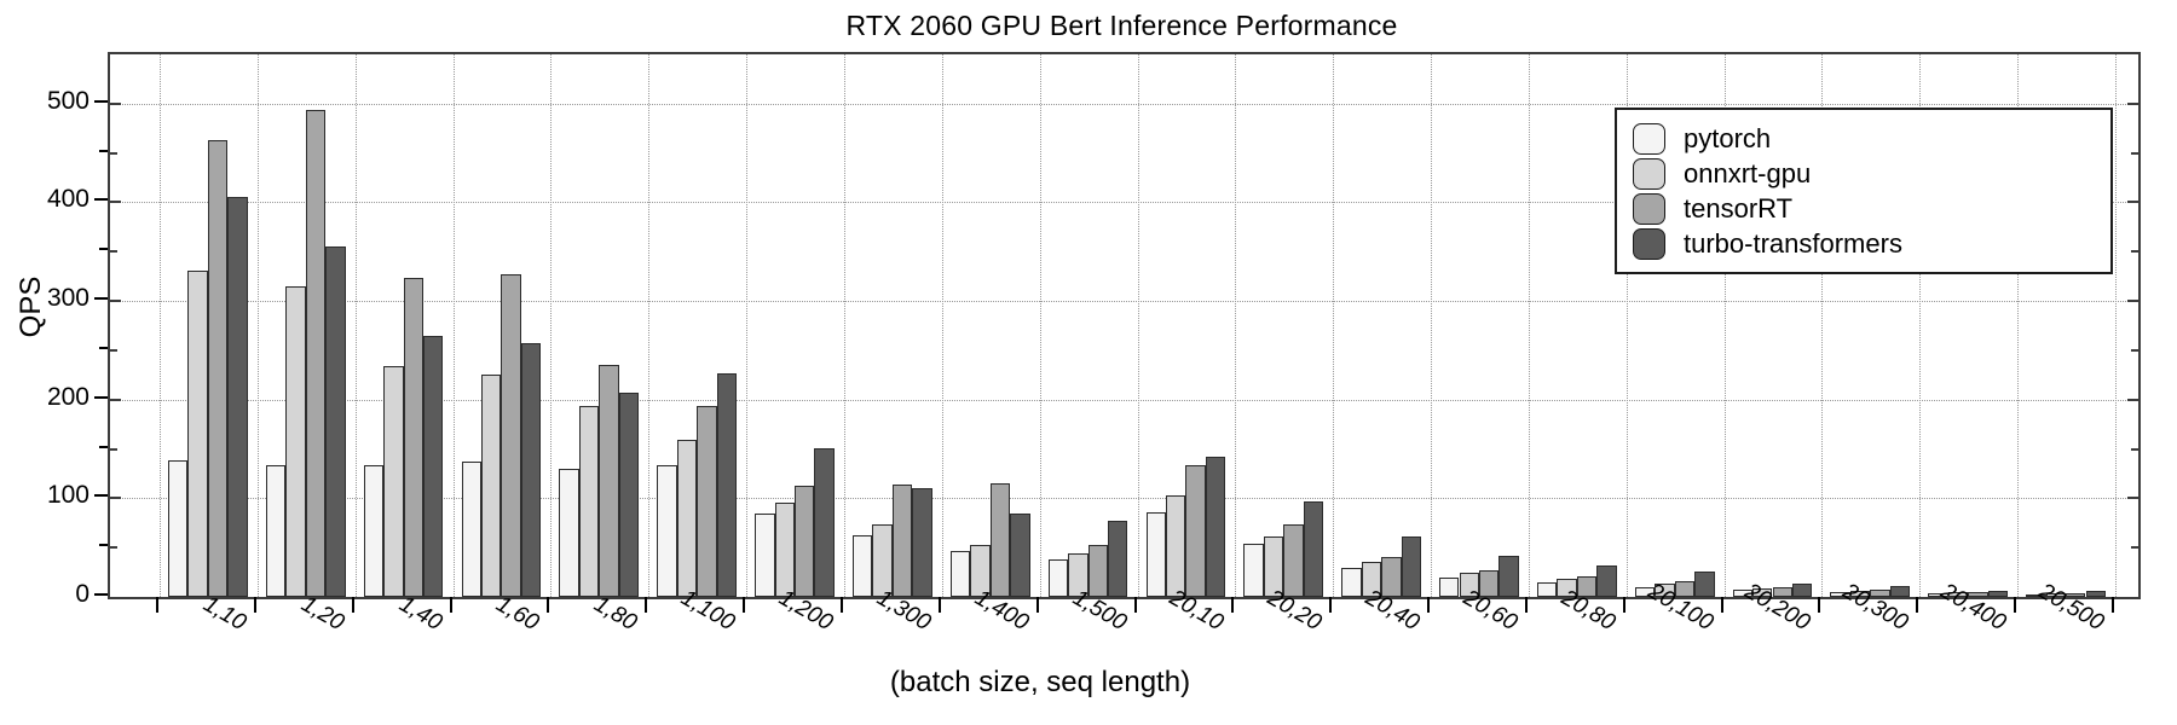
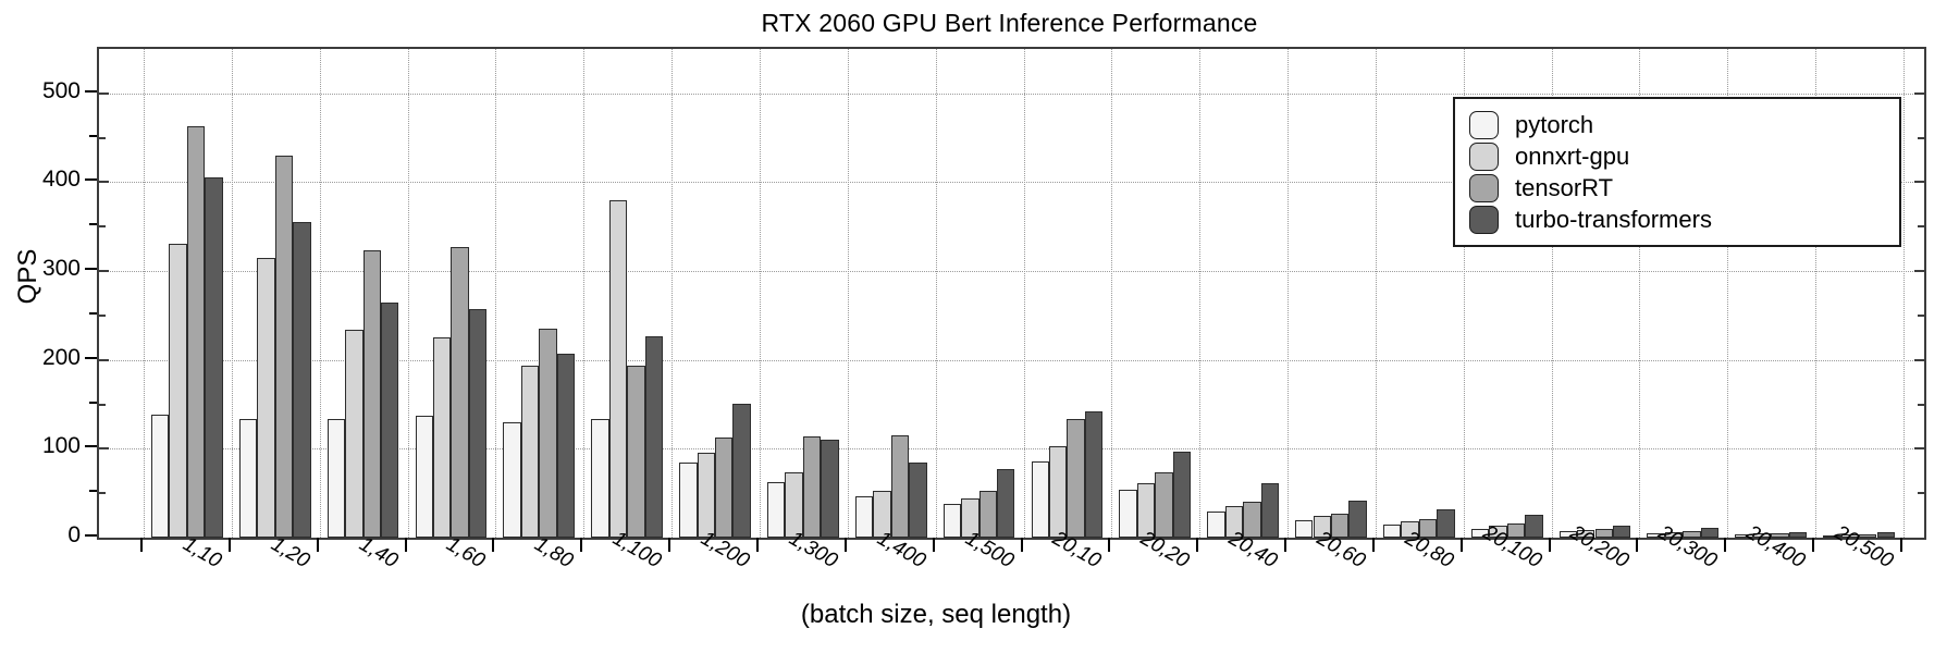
tensorRT/1,20: 490 -> 430
onnxrt-gpu/1,100: 160 -> 380
